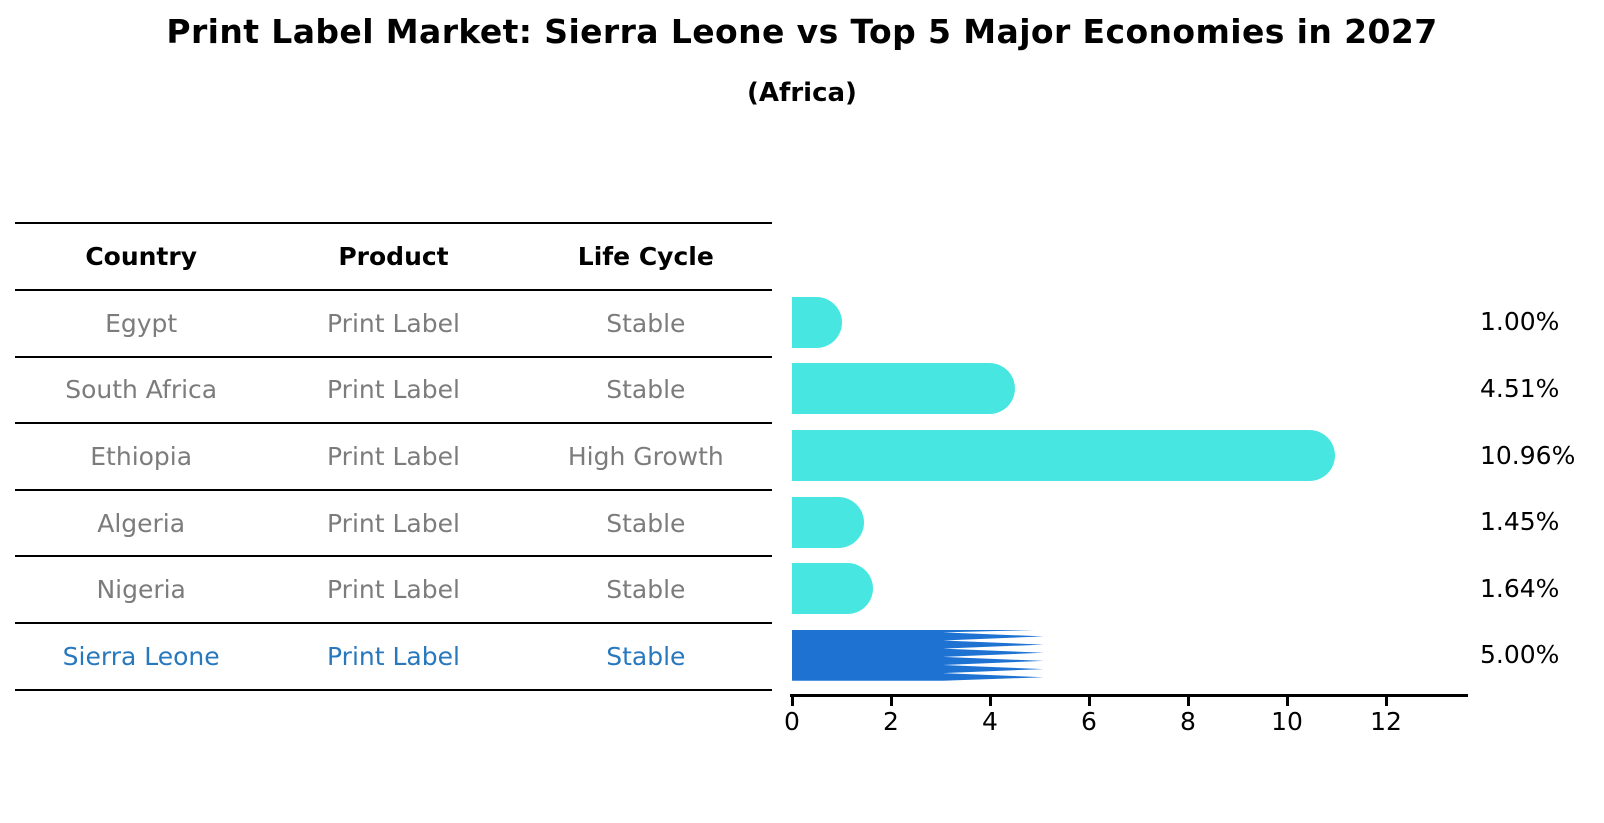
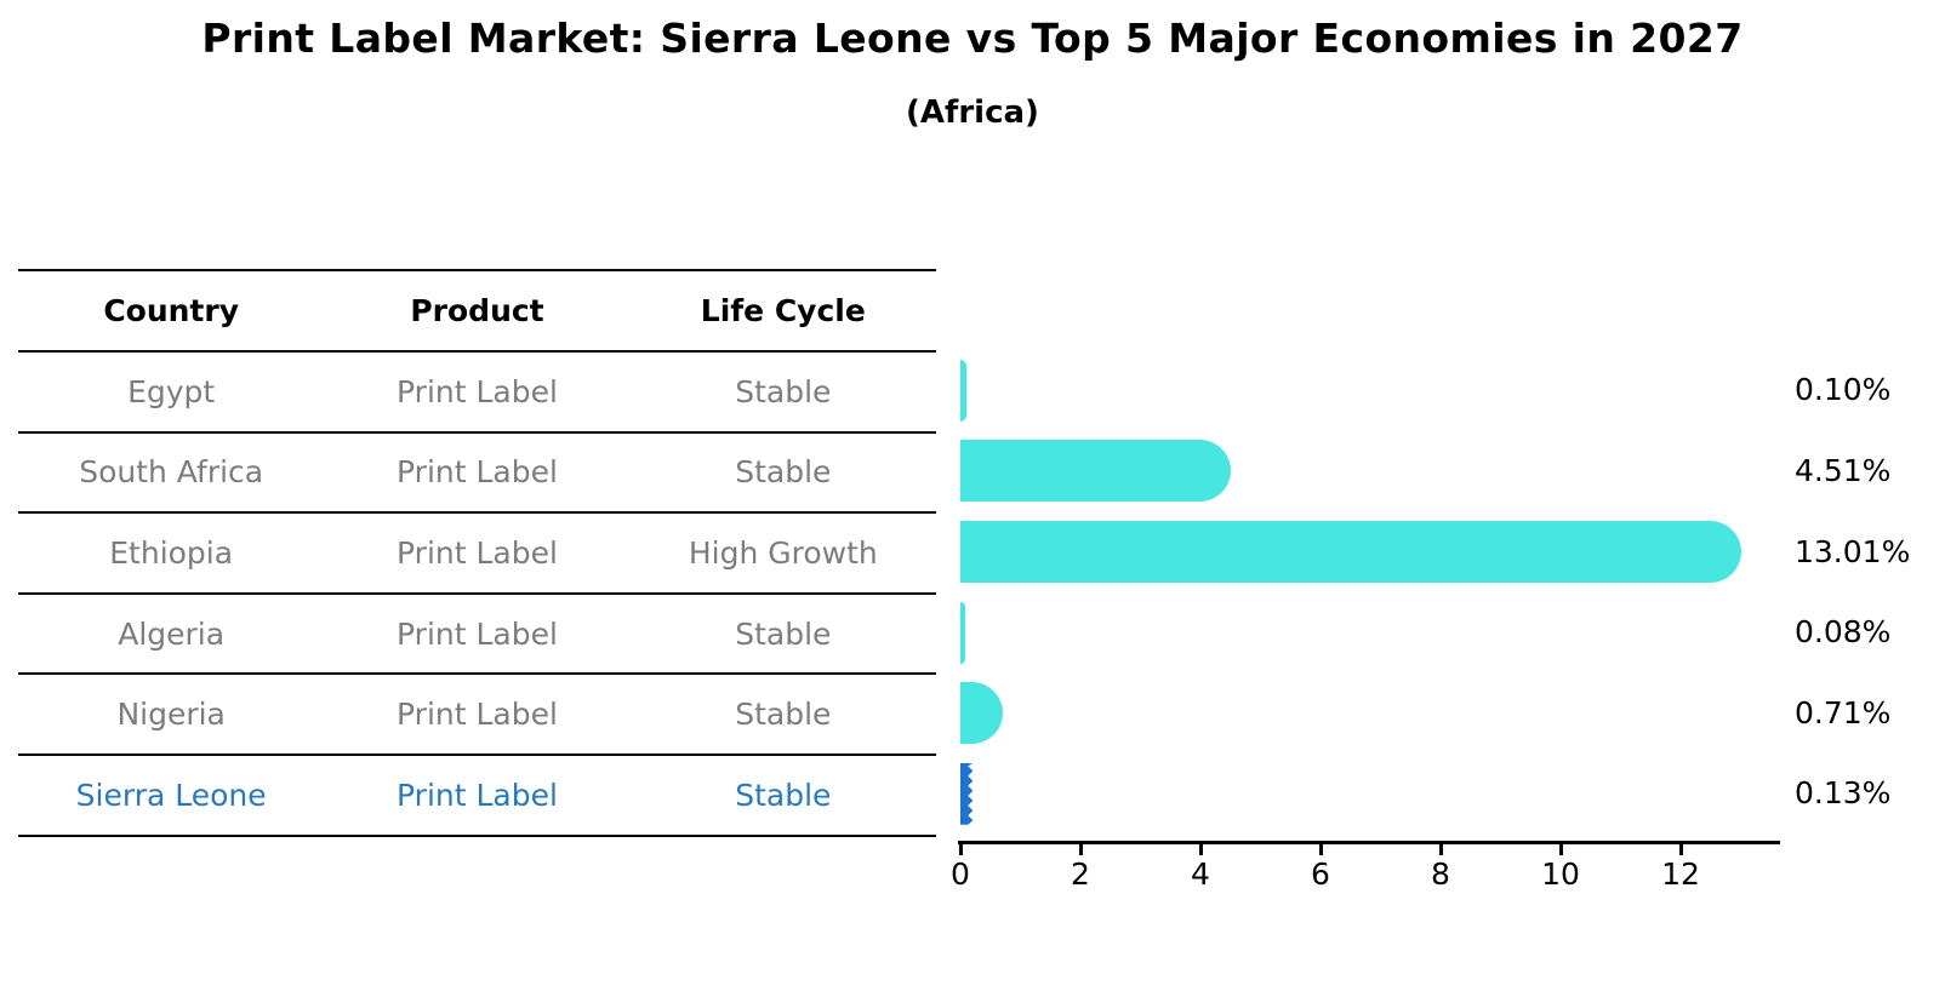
Egypt: 1.00% -> 0.10%
Ethiopia: 10.96% -> 13.01%
Algeria: 1.45% -> 0.08%
Nigeria: 1.64% -> 0.71%
Sierra Leone: 5.00% -> 0.13%
